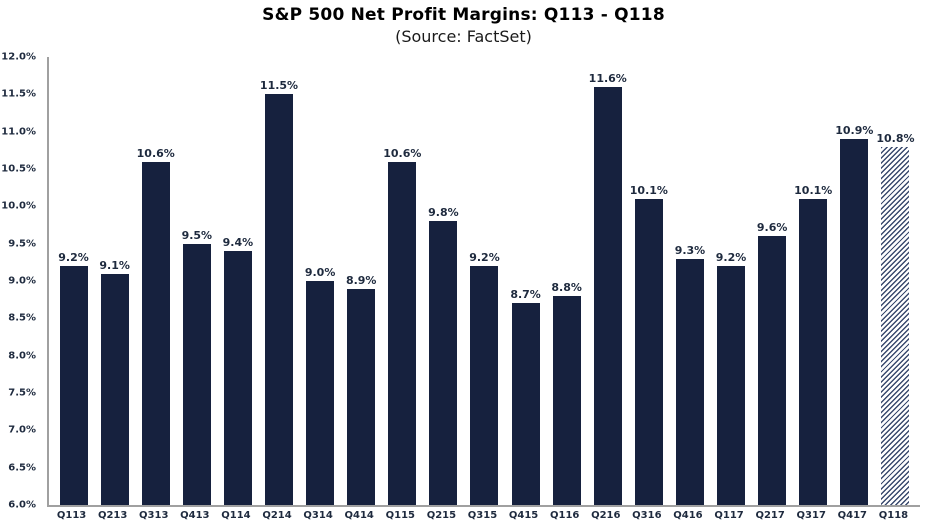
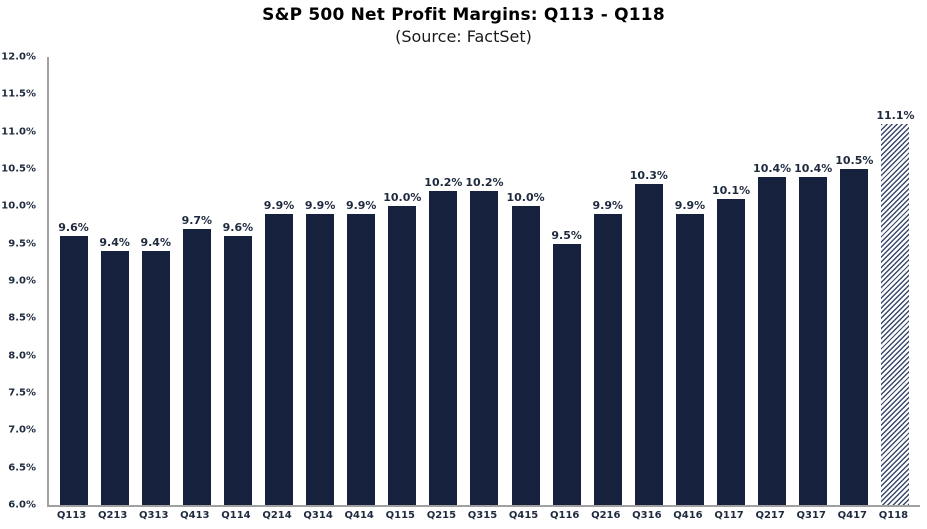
Q113: 9.2% -> 9.6%
Q213: 9.1% -> 9.4%
Q313: 10.6% -> 9.4%
Q413: 9.5% -> 9.7%
Q114: 9.4% -> 9.6%
Q214: 11.5% -> 9.9%
Q314: 9.0% -> 9.9%
Q414: 8.9% -> 9.9%
Q115: 10.6% -> 10.0%
Q215: 9.8% -> 10.2%
Q315: 9.2% -> 10.2%
Q415: 8.7% -> 10.0%
Q116: 8.8% -> 9.5%
Q216: 11.6% -> 9.9%
Q316: 10.1% -> 10.3%
Q416: 9.3% -> 9.9%
Q117: 9.2% -> 10.1%
Q217: 9.6% -> 10.4%
Q317: 10.1% -> 10.4%
Q417: 10.9% -> 10.5%
Q118: 10.8% -> 11.1%
